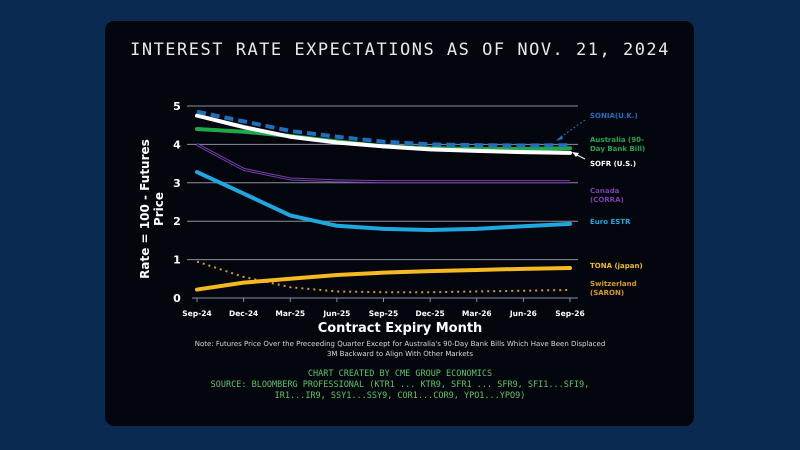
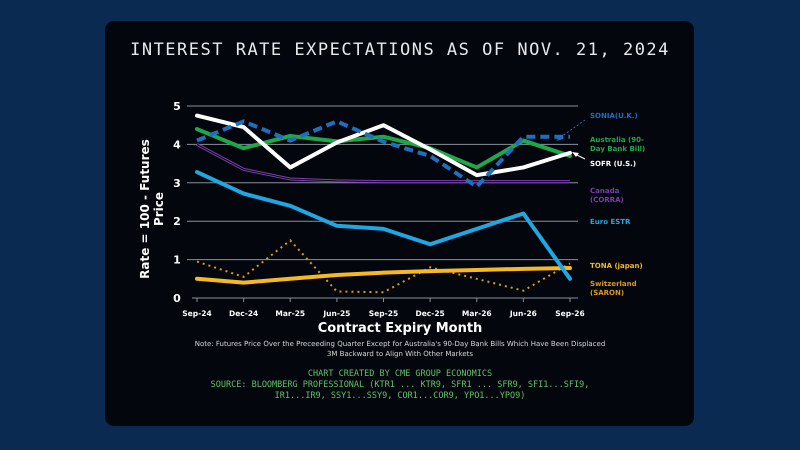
SONIA(U.K.)/Sep-24: 4.8 -> 4.1
TONA (japan)/Sep-24: 0.2 -> 0.5
Australia (90-Day Bank Bill)/Dec-24: 4.3 -> 3.9
SONIA(U.K.)/Mar-25: 4.3 -> 4.1
SOFR (U.S.)/Mar-25: 4.2 -> 3.4
Euro ESTR/Mar-25: 2.1 -> 2.4
Switzerland (SARON)/Mar-25: 0.3 -> 1.5
SONIA(U.K.)/Jun-25: 4.2 -> 4.6
Australia (90-Day Bank Bill)/Sep-25: 4.0 -> 4.2
SOFR (U.S.)/Sep-25: 4.0 -> 4.5
SONIA(U.K.)/Dec-25: 4.0 -> 3.7
Euro ESTR/Dec-25: 1.8 -> 1.4
Switzerland (SARON)/Dec-25: 0.1 -> 0.8
SONIA(U.K.)/Mar-26: 4.0 -> 2.9
Australia (90-Day Bank Bill)/Mar-26: 3.9 -> 3.4
SOFR (U.S.)/Mar-26: 3.8 -> 3.2
Switzerland (SARON)/Mar-26: 0.2 -> 0.5
SONIA(U.K.)/Jun-26: 4.0 -> 4.2
Australia (90-Day Bank Bill)/Jun-26: 3.9 -> 4.1
SOFR (U.S.)/Jun-26: 3.8 -> 3.4
Euro ESTR/Jun-26: 1.9 -> 2.2
SONIA(U.K.)/Sep-26: 4.0 -> 4.2
Australia (90-Day Bank Bill)/Sep-26: 3.9 -> 3.7
Euro ESTR/Sep-26: 1.9 -> 0.5
Switzerland (SARON)/Sep-26: 0.2 -> 0.9
